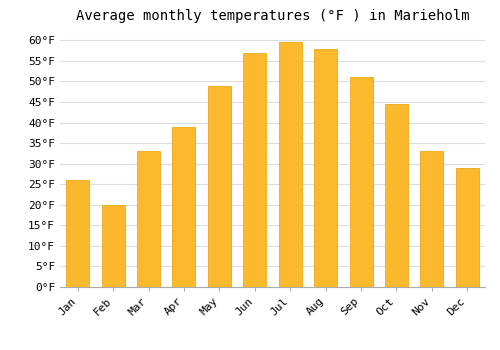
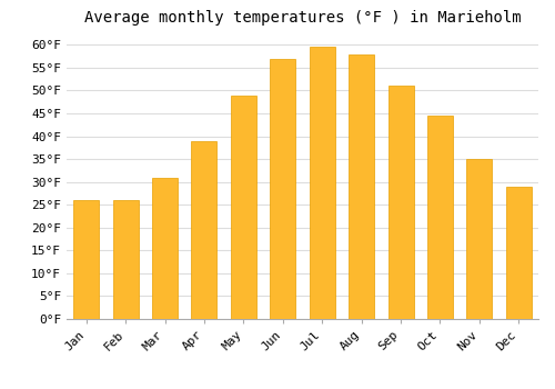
Feb: 20.0°F -> 26.0°F
Mar: 33.0°F -> 31.0°F
Nov: 33.0°F -> 35.0°F
